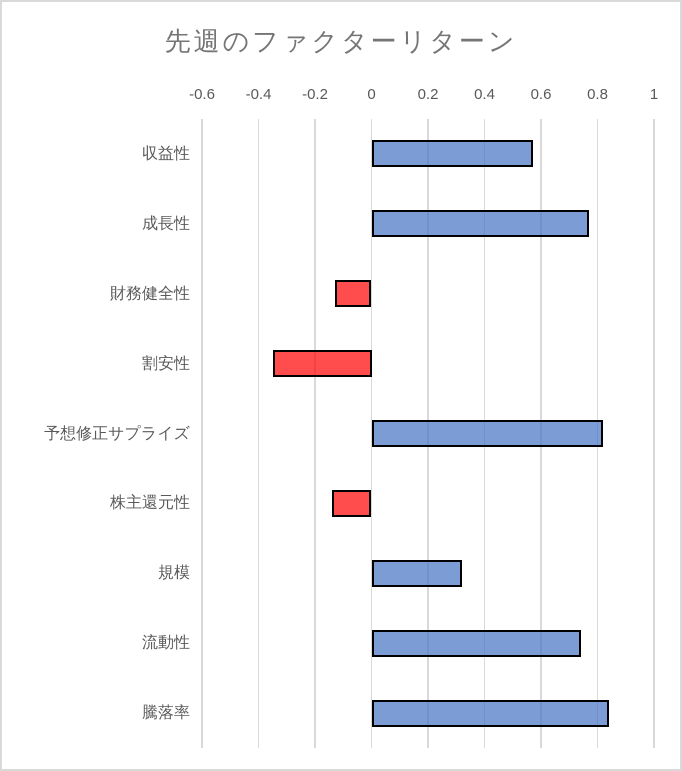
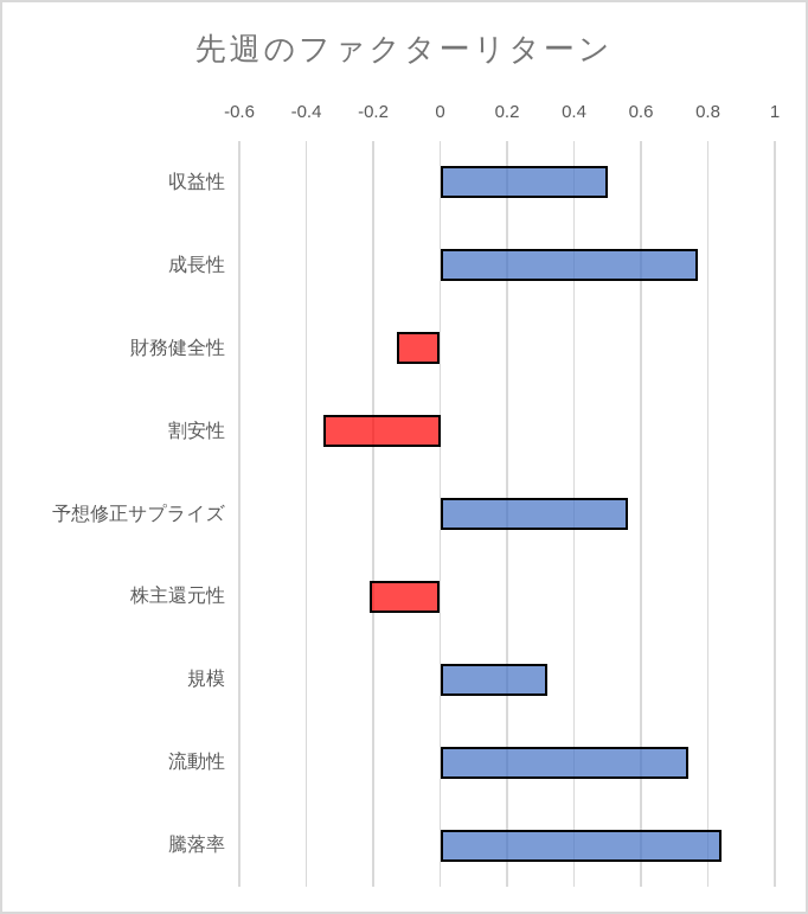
収益性: 0.57 -> 0.50
予想修正サプライズ: 0.82 -> 0.56
株主還元性: -0.14 -> -0.21
